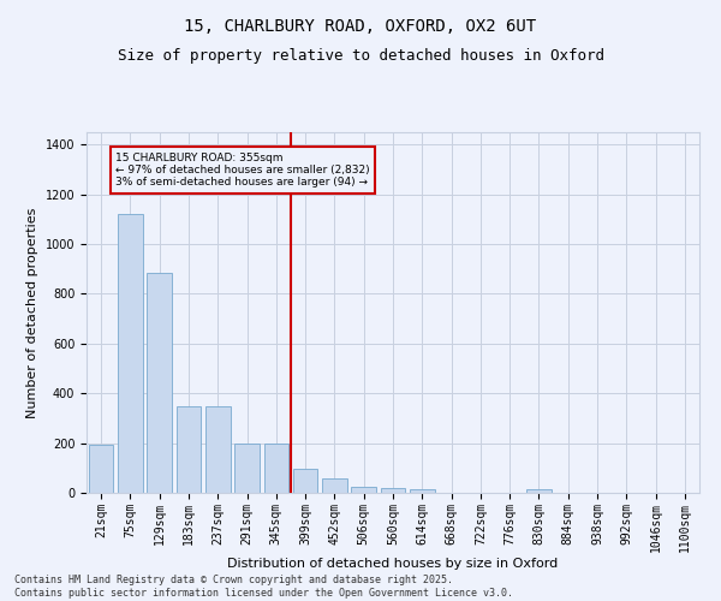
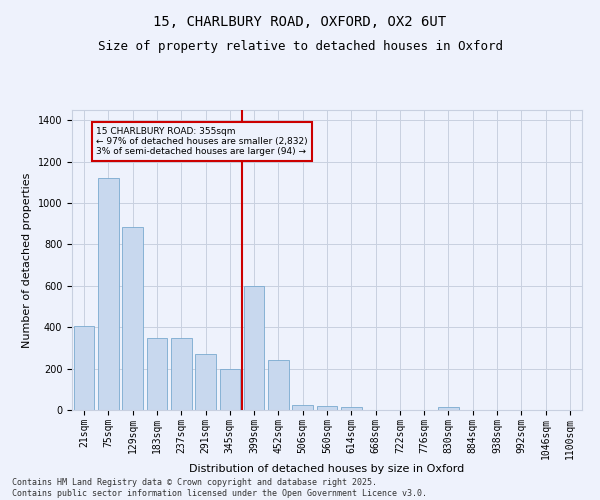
21sqm: 193 -> 405
291sqm: 197 -> 270
399sqm: 96 -> 600
452sqm: 57 -> 240
